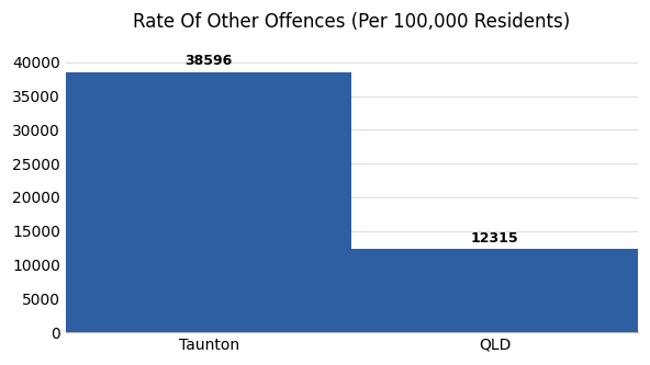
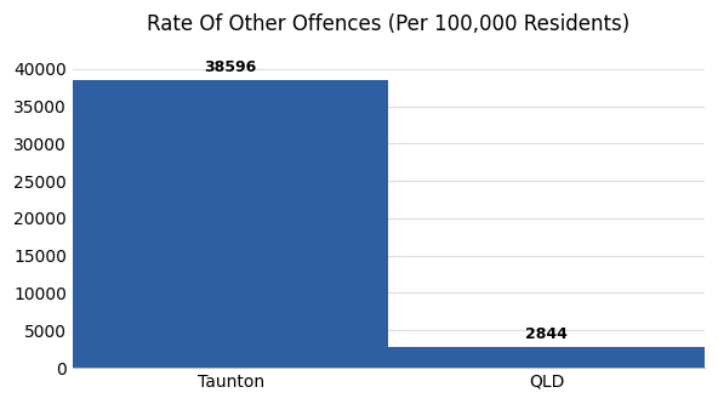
QLD: 12315 -> 2844
